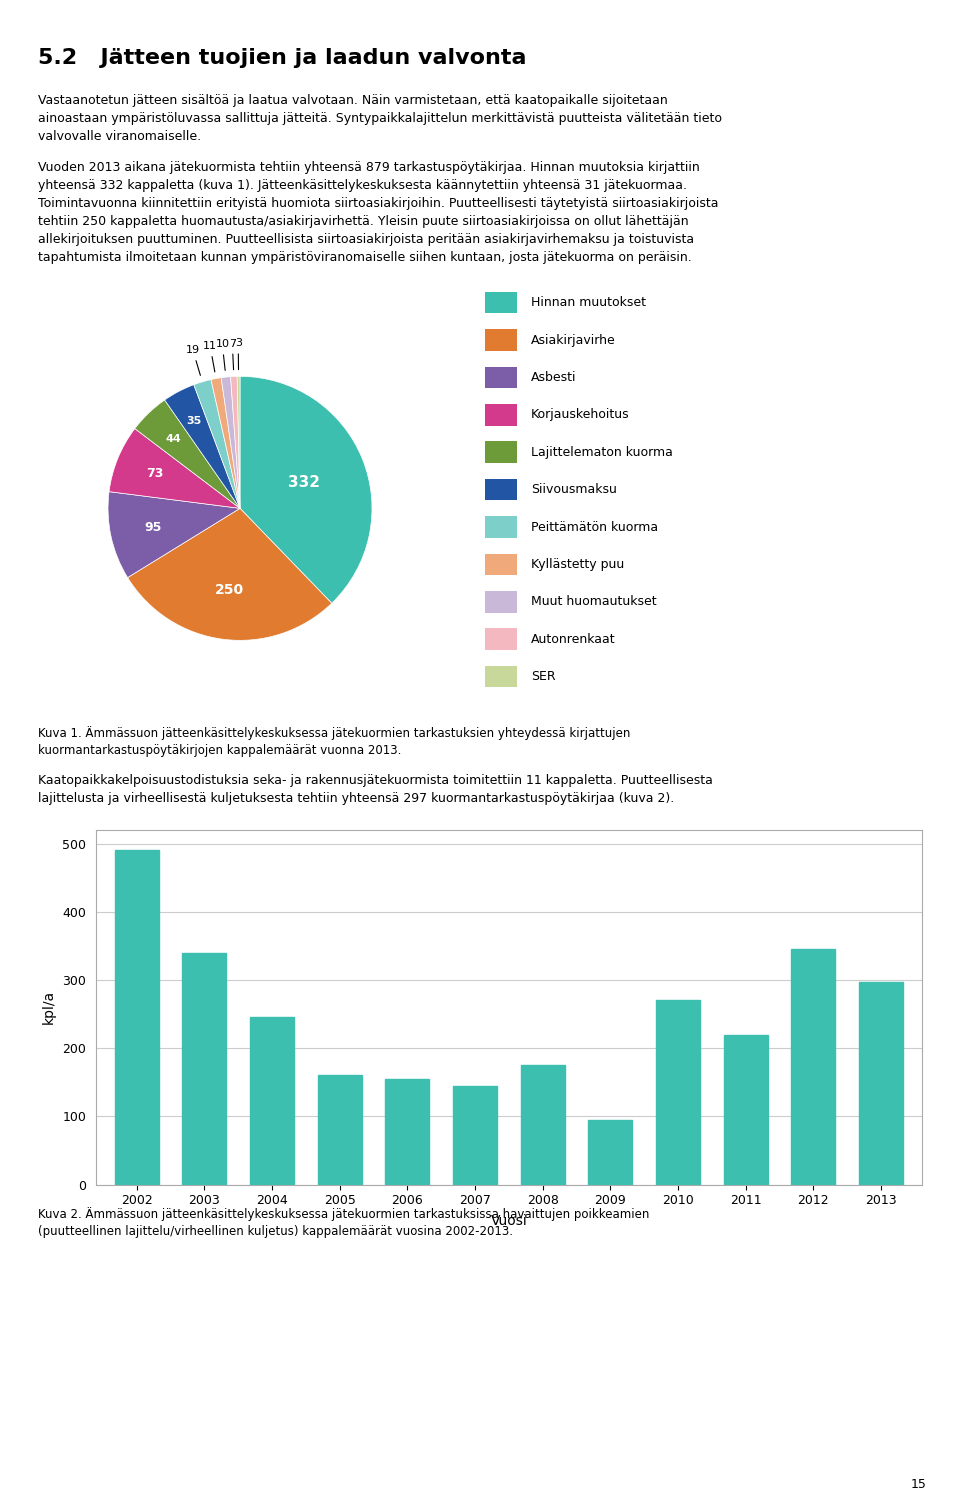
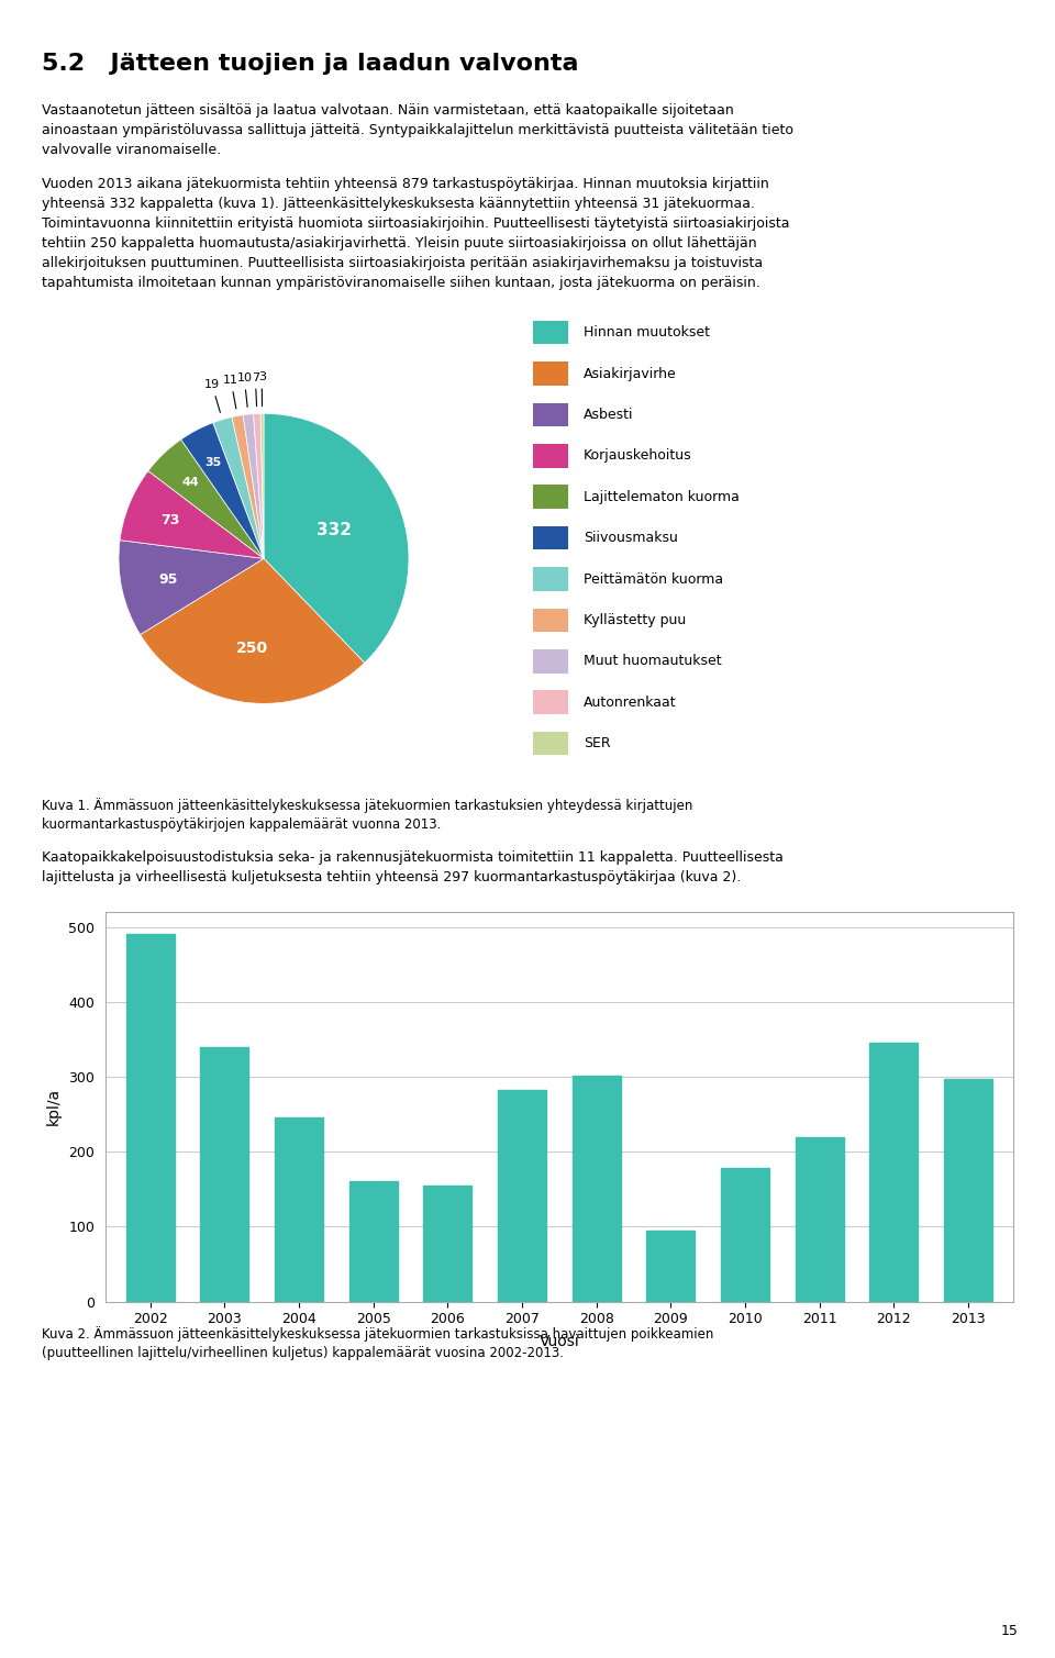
2007: 145 -> 282
2008: 175 -> 302
2010: 270 -> 178
